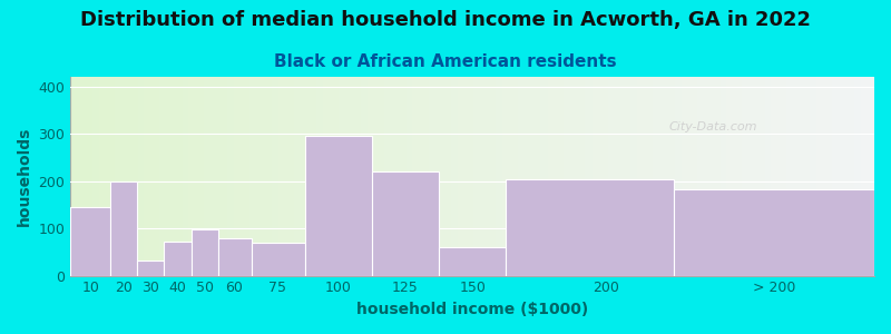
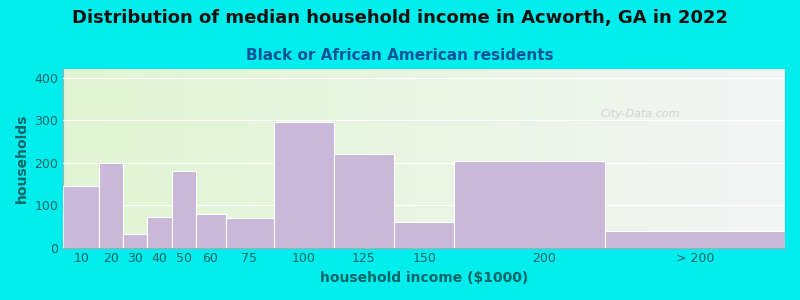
50: 97 -> 180
> 200: 183 -> 40
